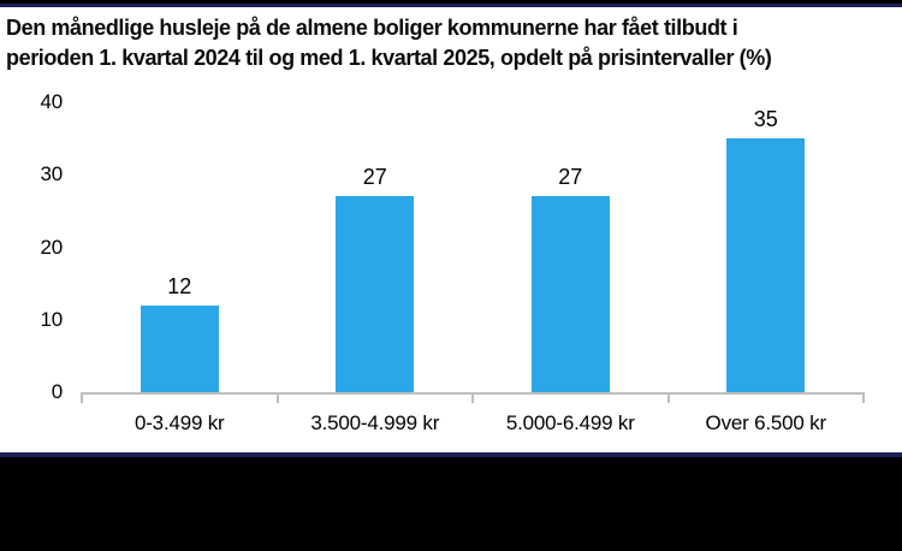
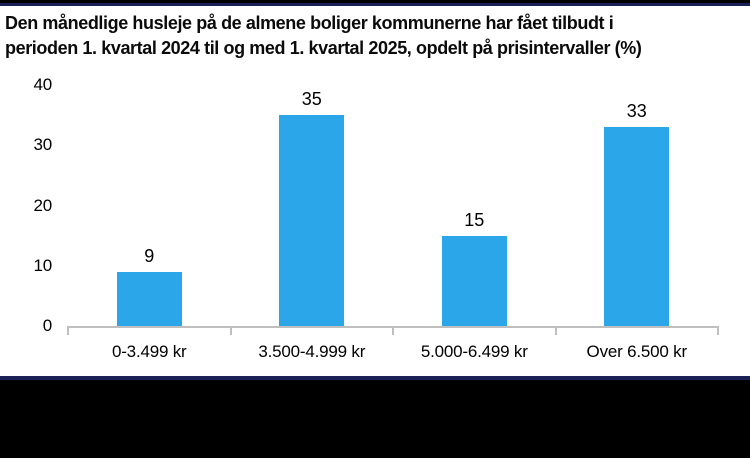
0-3.499 kr: 12 -> 9
3.500-4.999 kr: 27 -> 35
5.000-6.499 kr: 27 -> 15
Over 6.500 kr: 35 -> 33
